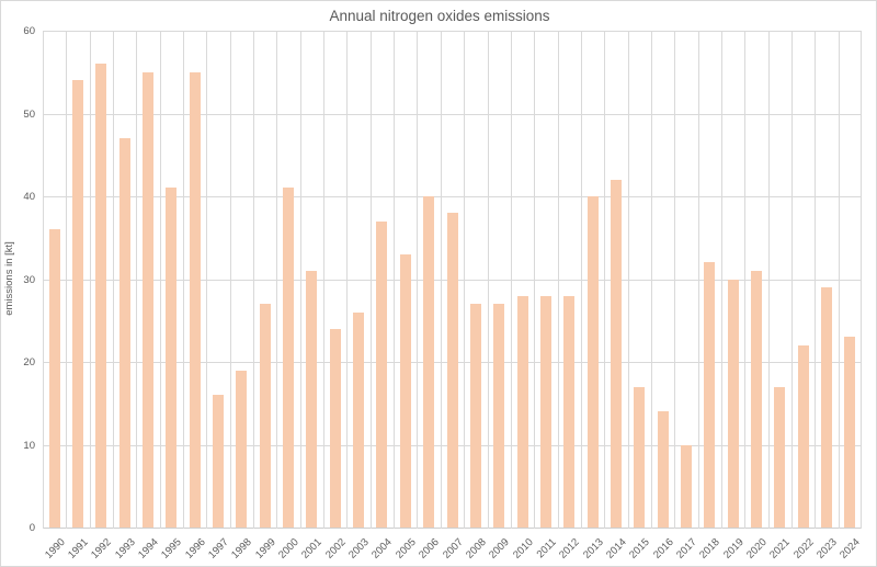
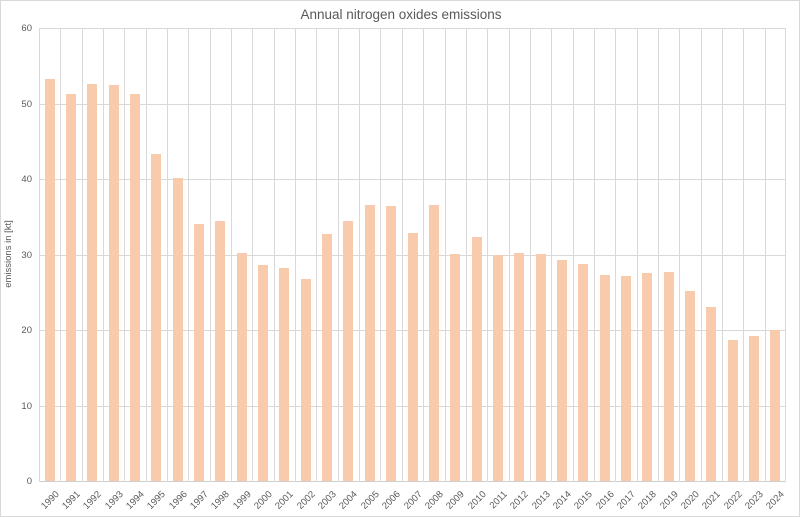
1990: 36 -> 53
1991: 54 -> 51
1992: 56 -> 53
1993: 47 -> 52
1994: 55 -> 51
1995: 41 -> 43
1996: 55 -> 40
1997: 16 -> 34
1998: 19 -> 34
1999: 27 -> 30
2000: 41 -> 29
2001: 31 -> 28
2002: 24 -> 27
2003: 26 -> 33
2004: 37 -> 34
2005: 33 -> 37
2006: 40 -> 36
2007: 38 -> 33
2008: 27 -> 36
2009: 27 -> 30
2010: 28 -> 32
2011: 28 -> 30
2012: 28 -> 30
2013: 40 -> 30
2014: 42 -> 29
2015: 17 -> 29
2016: 14 -> 27
2017: 10 -> 27
2018: 32 -> 28
2019: 30 -> 28
2020: 31 -> 25
2021: 17 -> 23
2022: 22 -> 19
2023: 29 -> 19
2024: 23 -> 20
